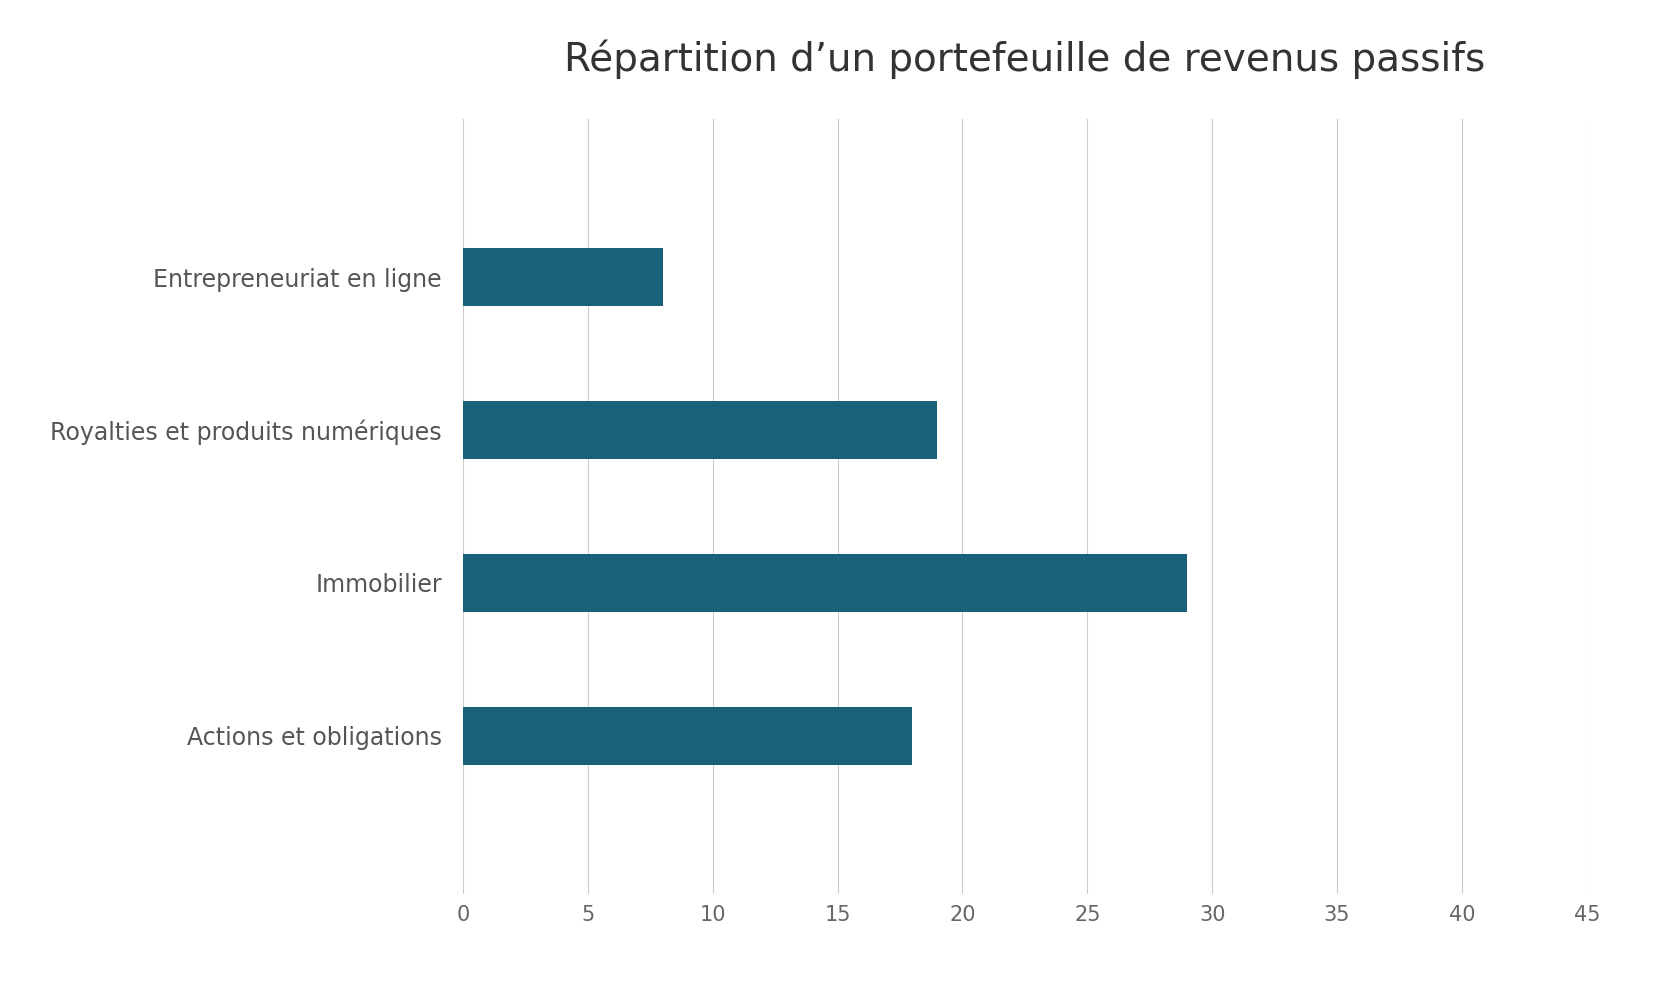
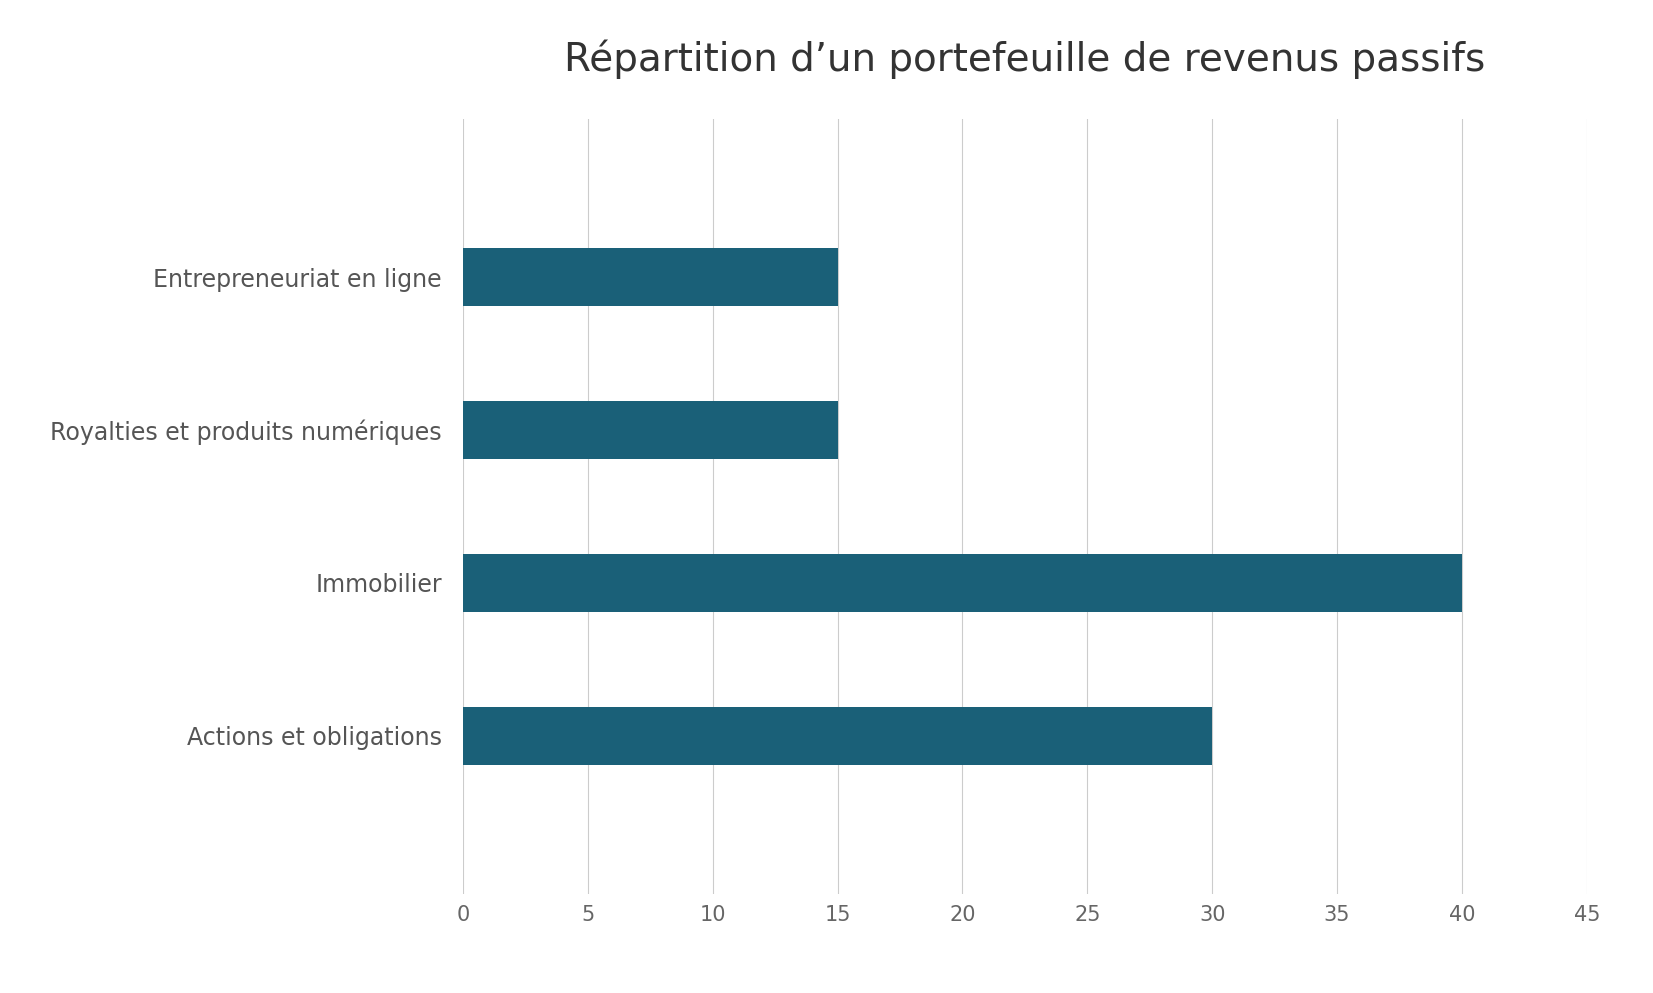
Entrepreneuriat en ligne: 8 -> 15
Royalties et produits numériques: 19 -> 15
Immobilier: 29 -> 40
Actions et obligations: 18 -> 30
